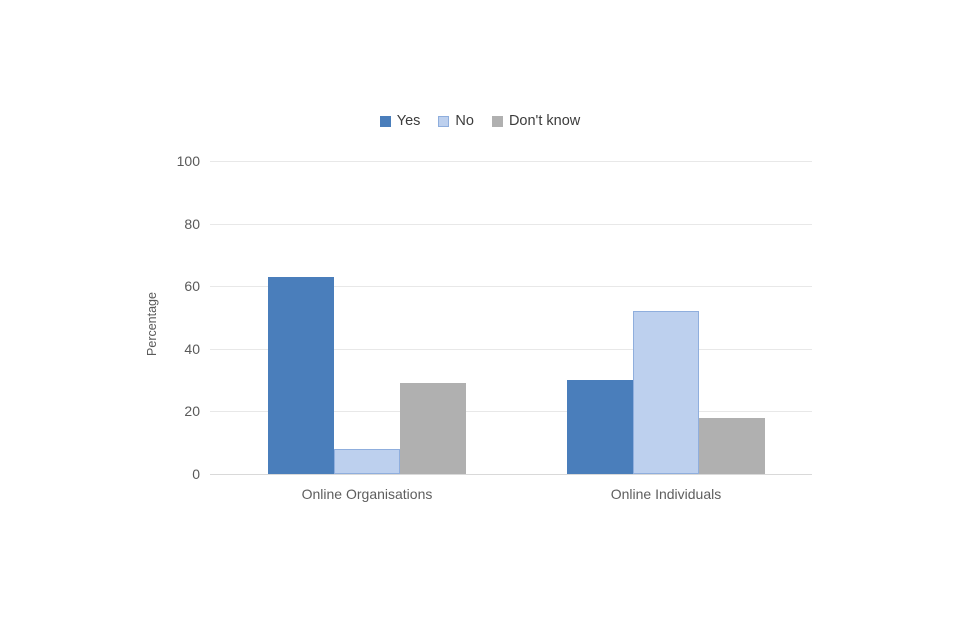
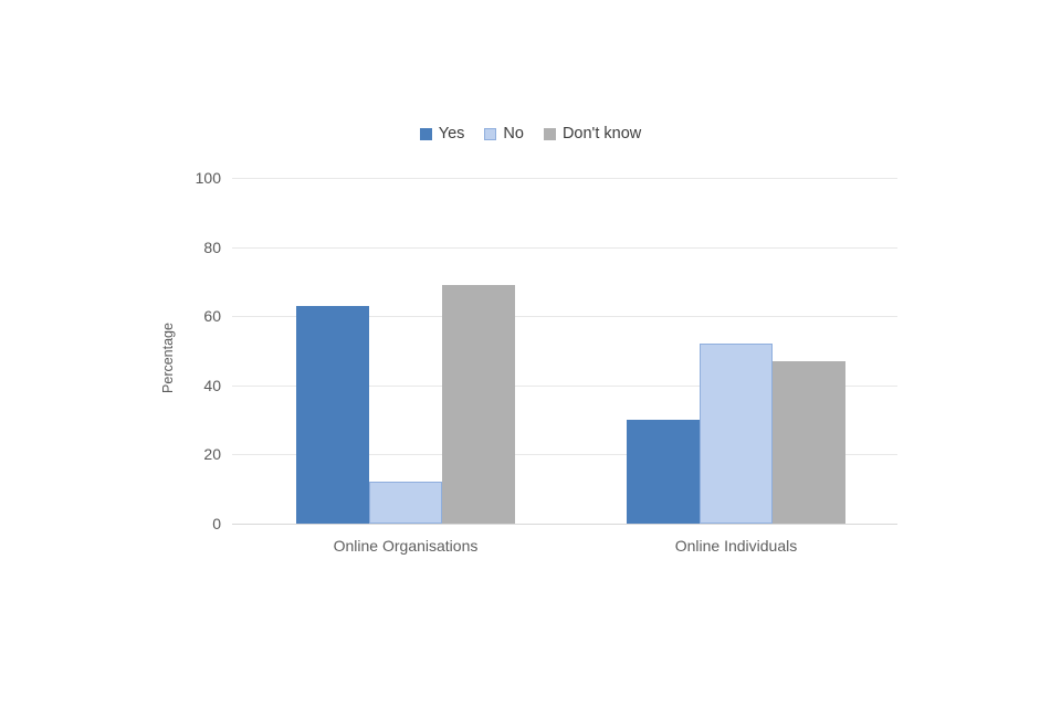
No/Online Organisations: 8 -> 12
Don't know/Online Organisations: 29 -> 69
Don't know/Online Individuals: 18 -> 47
